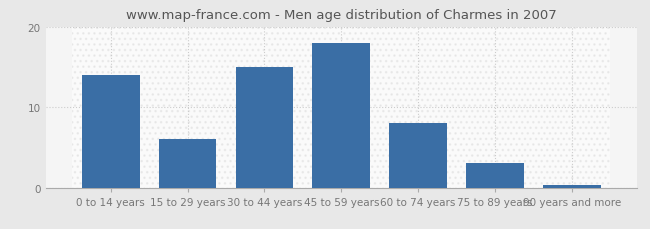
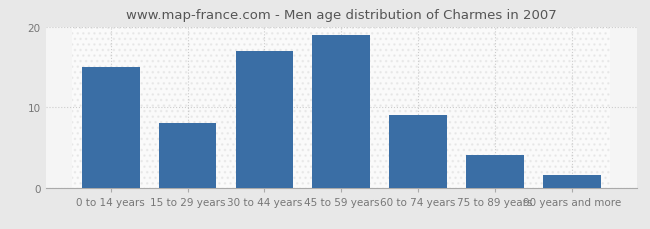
0 to 14 years: 14.0 -> 15.0
15 to 29 years: 6.0 -> 8.0
30 to 44 years: 15.0 -> 17.0
45 to 59 years: 18.0 -> 19.0
60 to 74 years: 8.0 -> 9.0
75 to 89 years: 3.0 -> 4.0
90 years and more: 0.3 -> 1.6
